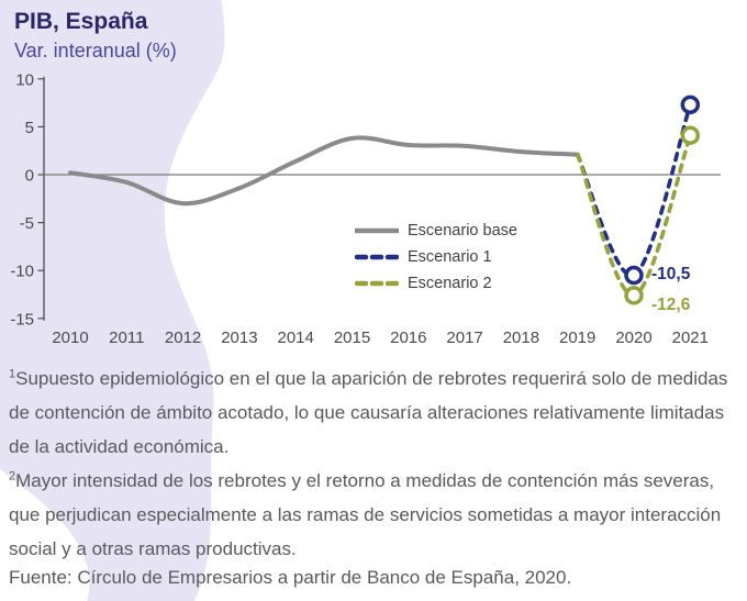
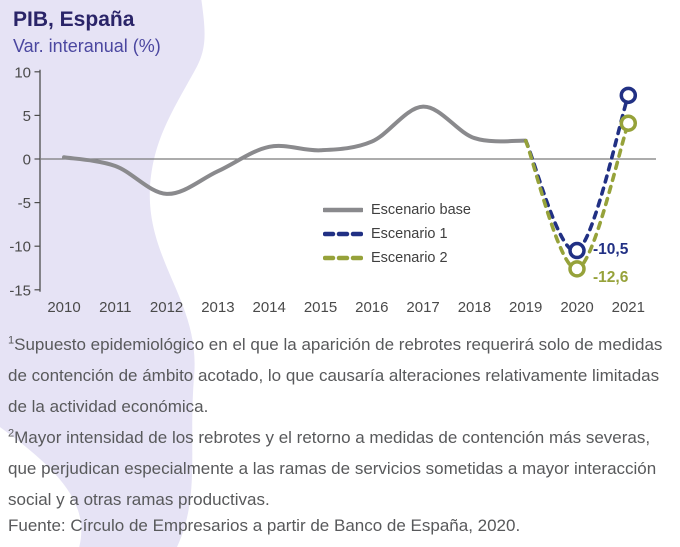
Escenario base/2012: -3 -> -4
Escenario base/2015: 4 -> 1
Escenario base/2016: 3 -> 2
Escenario base/2017: 3 -> 6
